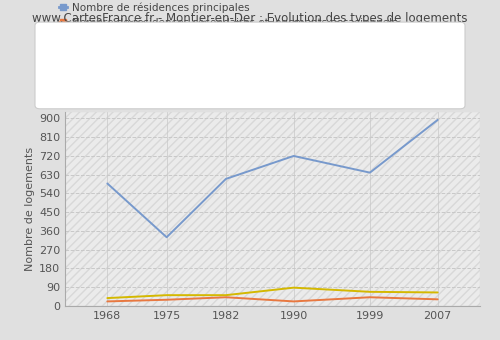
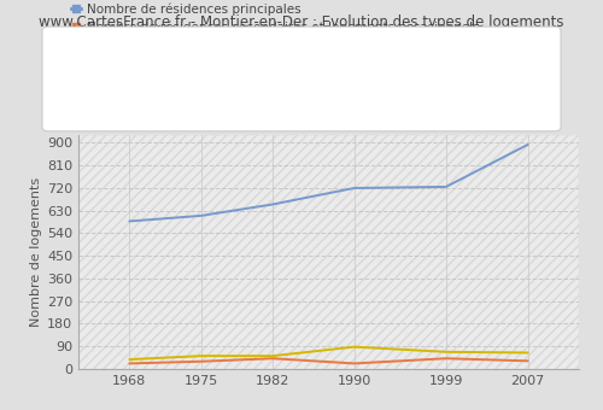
Nombre de résidences principales/1975: 330 -> 610
Nombre de résidences principales/1982: 610 -> 655
Nombre de résidences principales/1999: 640 -> 725
